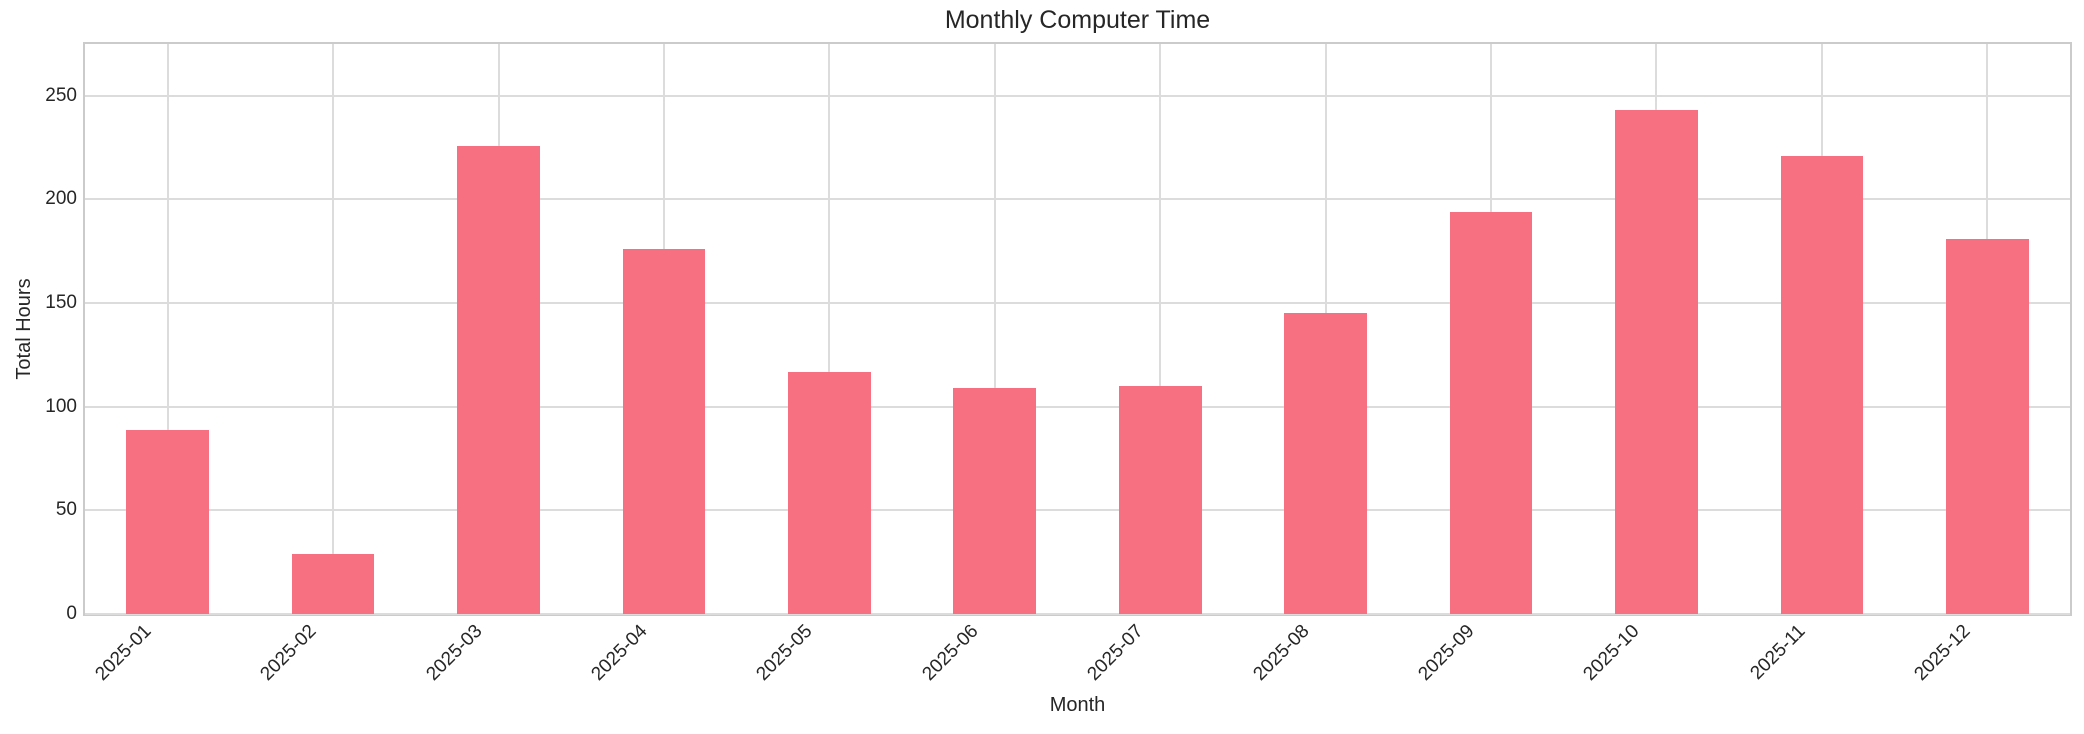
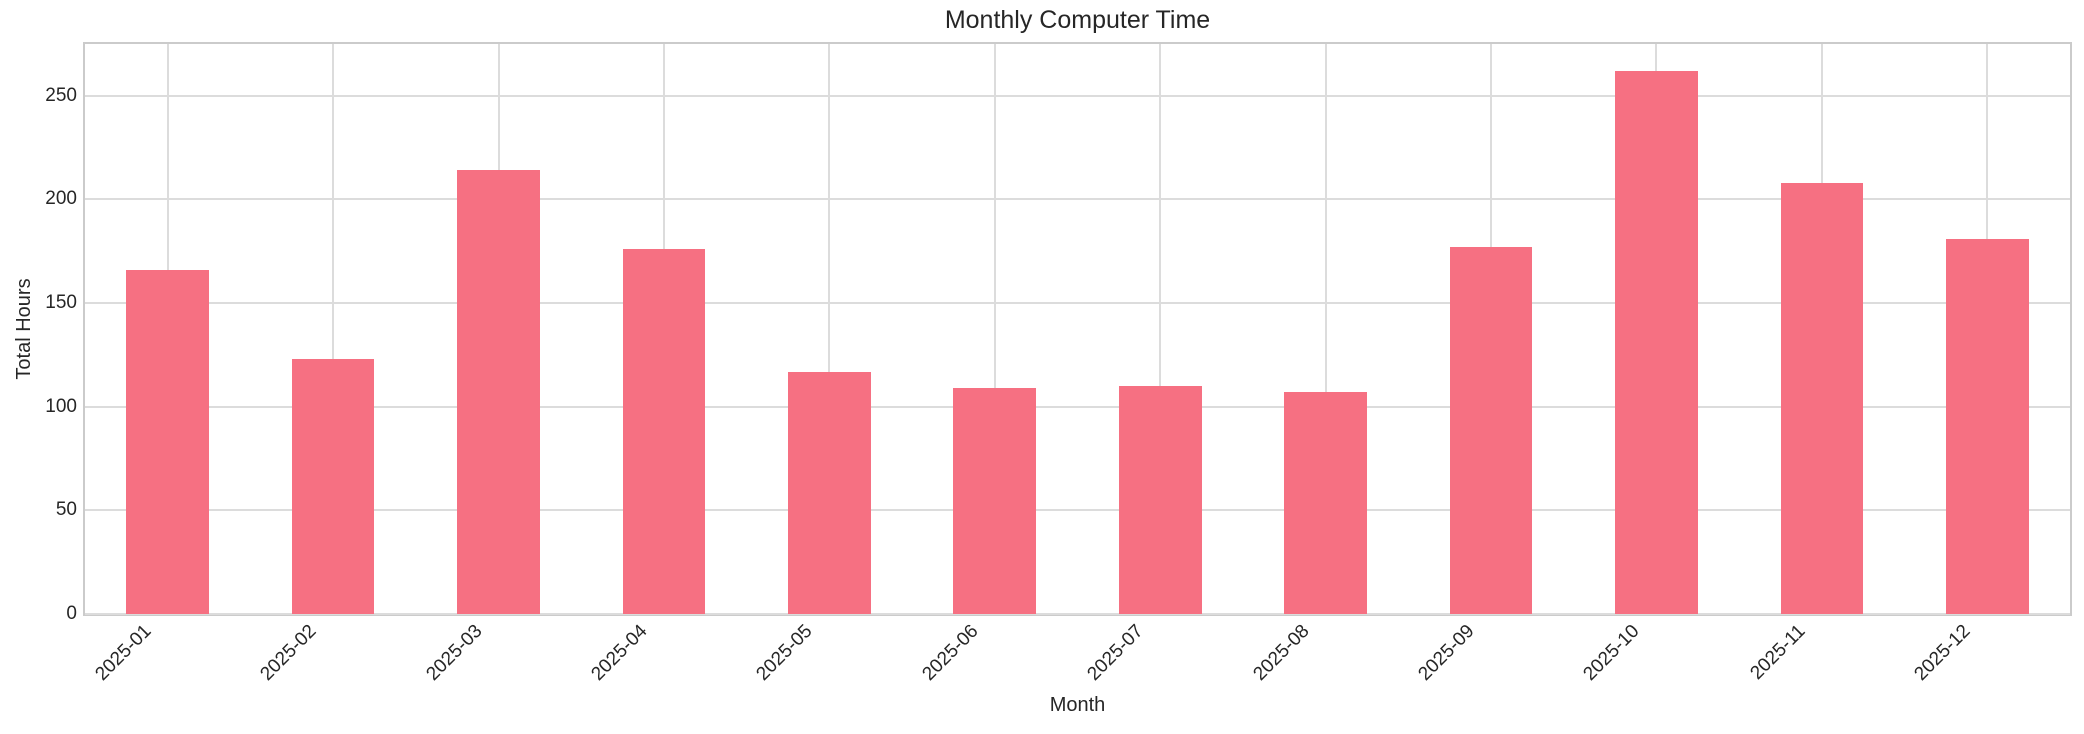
2025-01: 89 -> 166
2025-02: 29 -> 123
2025-03: 226 -> 214
2025-08: 145 -> 107
2025-09: 194 -> 177
2025-10: 243 -> 262
2025-11: 221 -> 208
